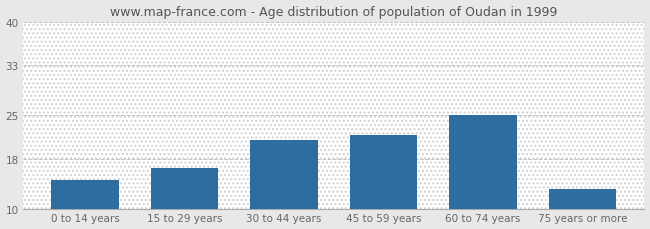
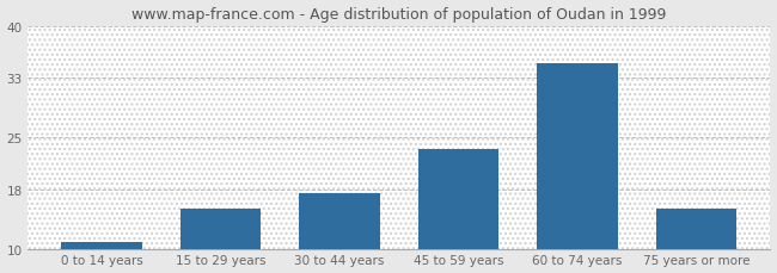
0 to 14 years: 14.6 -> 11.0
15 to 29 years: 16.6 -> 15.5
30 to 44 years: 21.0 -> 17.5
45 to 59 years: 21.8 -> 23.5
60 to 74 years: 25.0 -> 35.0
75 years or more: 13.2 -> 15.5
